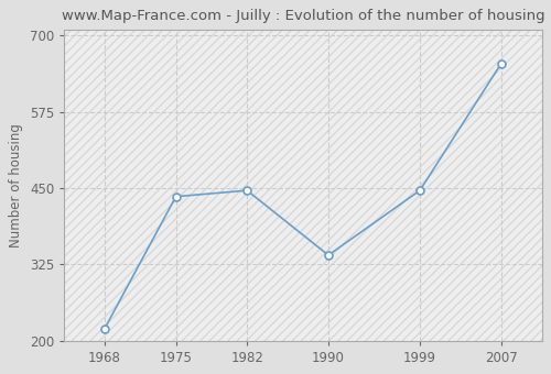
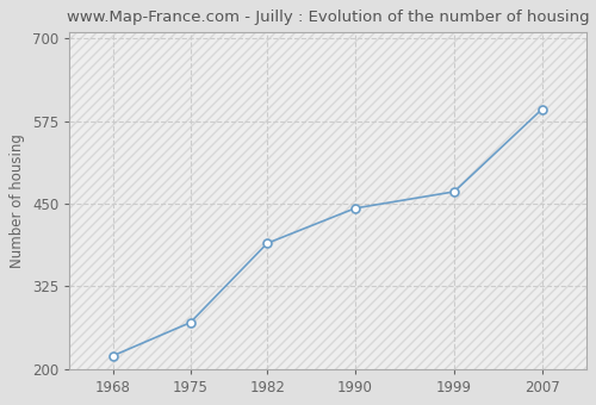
1975: 436 -> 270
1982: 446 -> 390
1990: 340 -> 443
1999: 446 -> 468
2007: 654 -> 593
